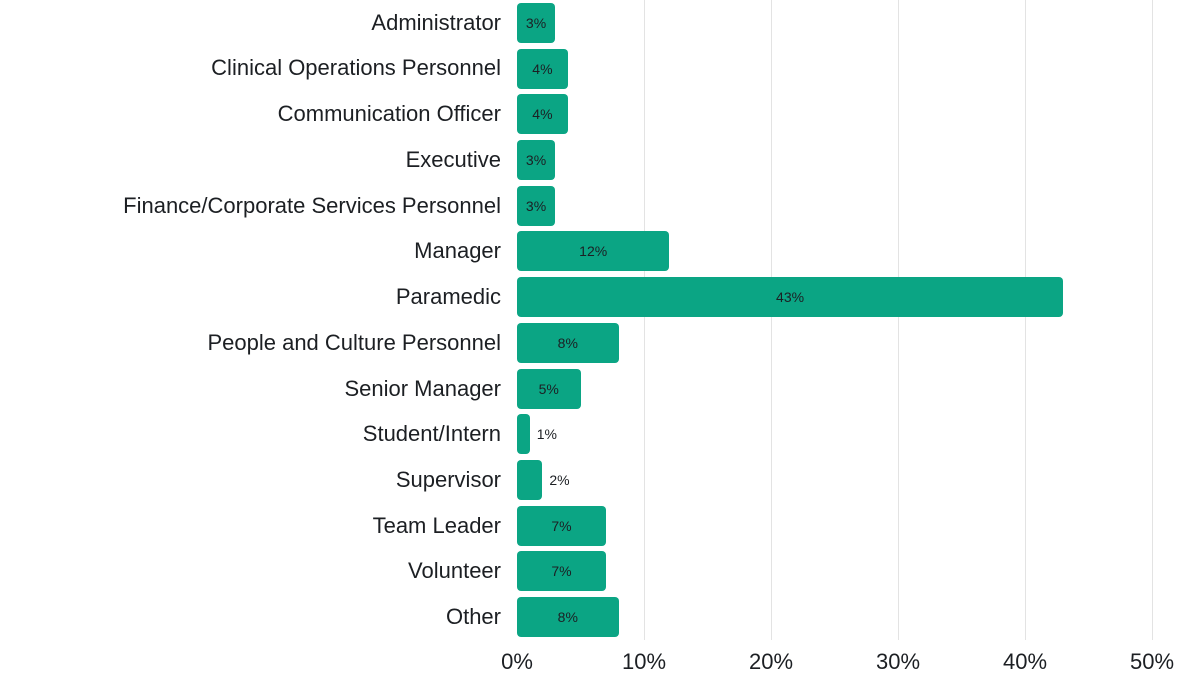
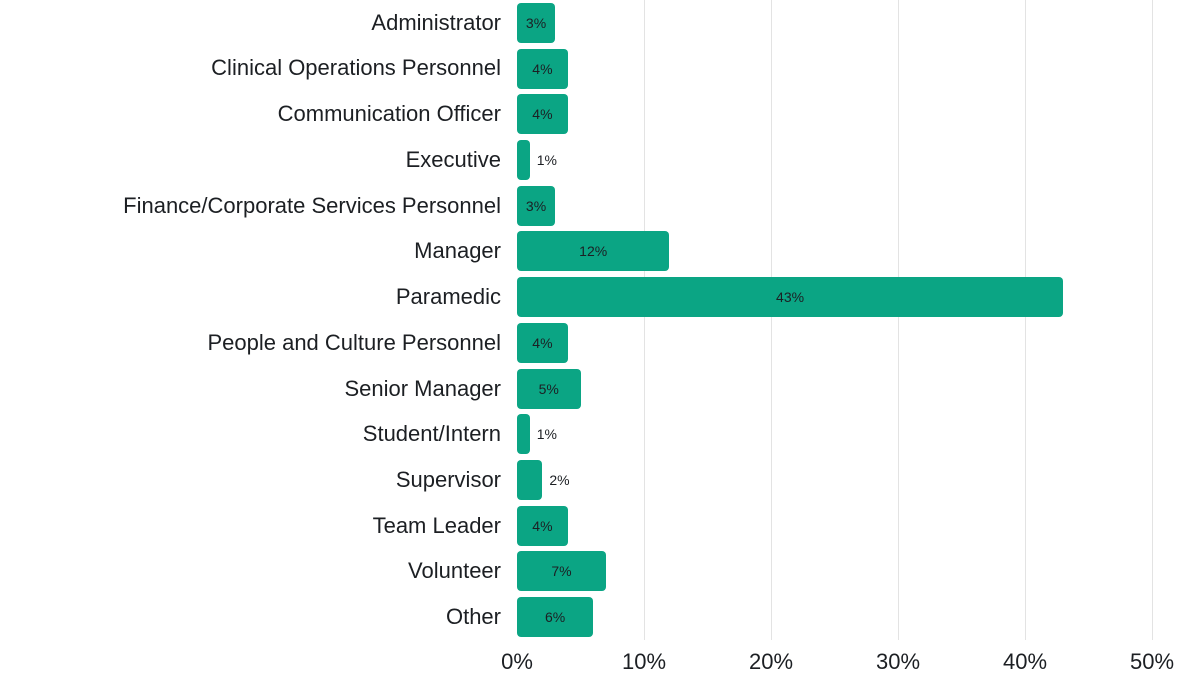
Executive: 3% -> 1%
People and Culture Personnel: 8% -> 4%
Team Leader: 7% -> 4%
Other: 8% -> 6%
